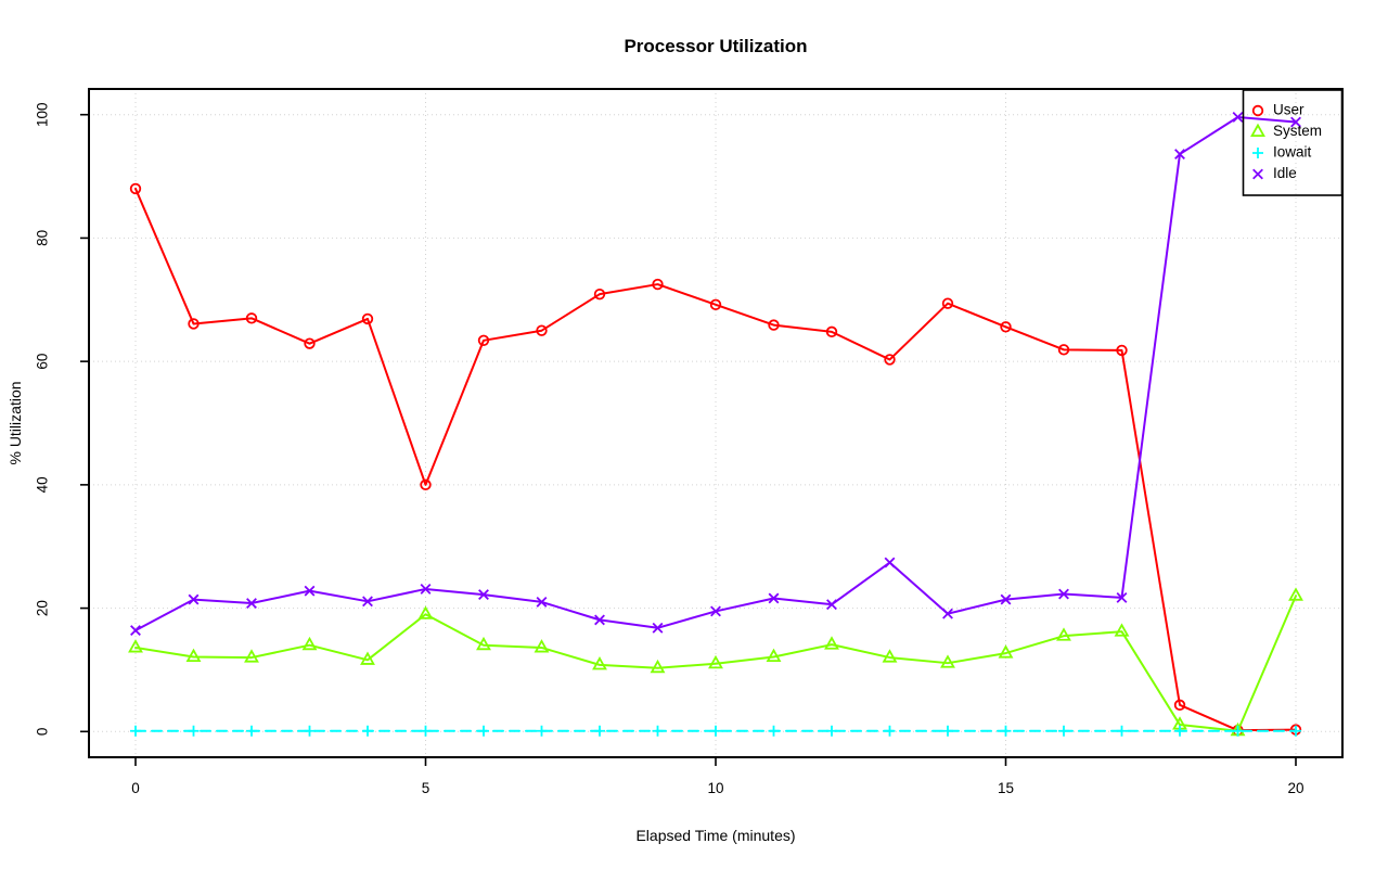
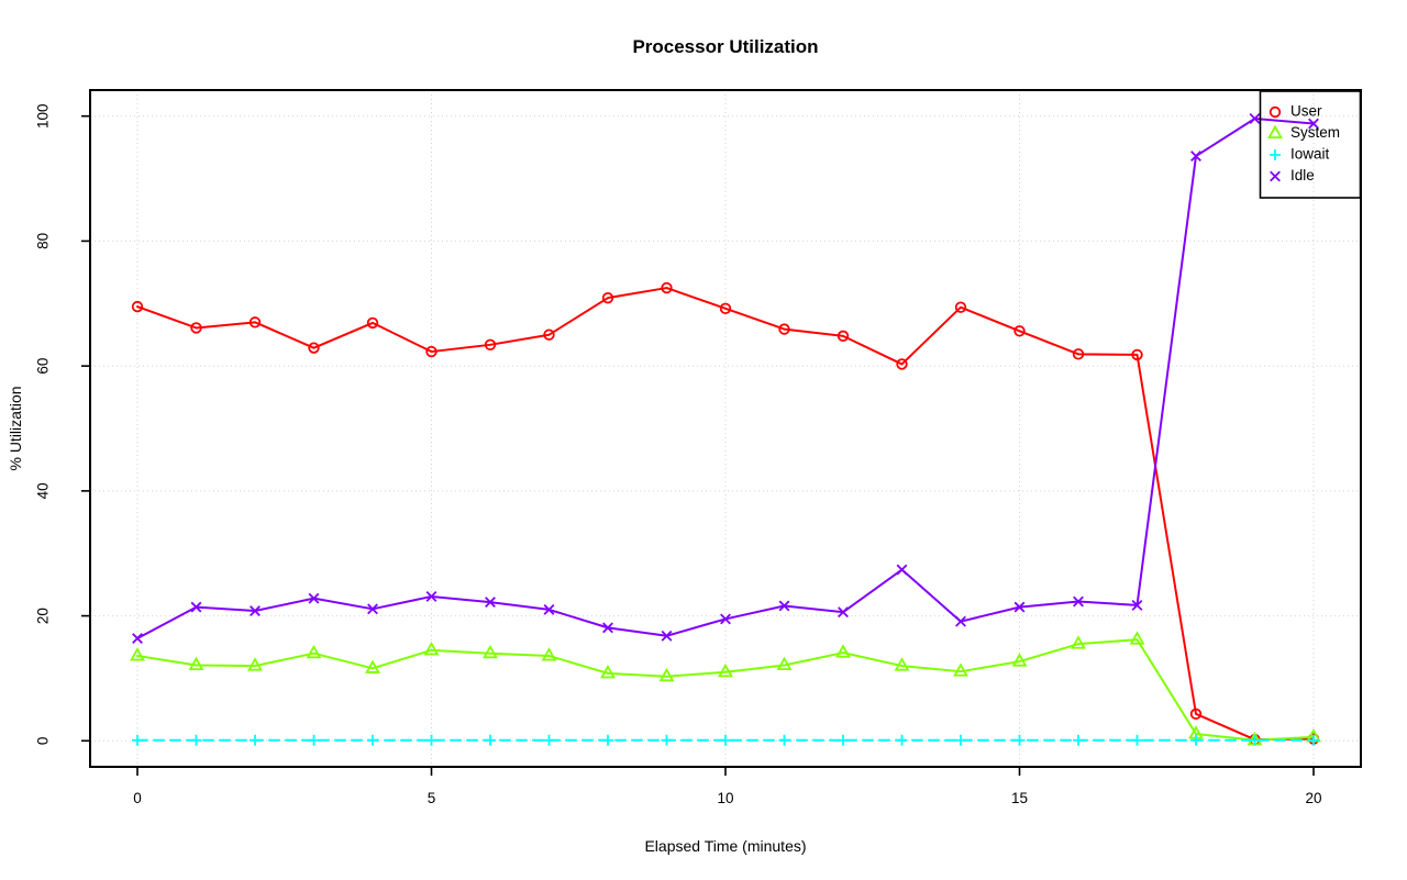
User/0: 88 -> 70
User/5: 40 -> 62
System/5: 19 -> 14
System/20: 22 -> 1
